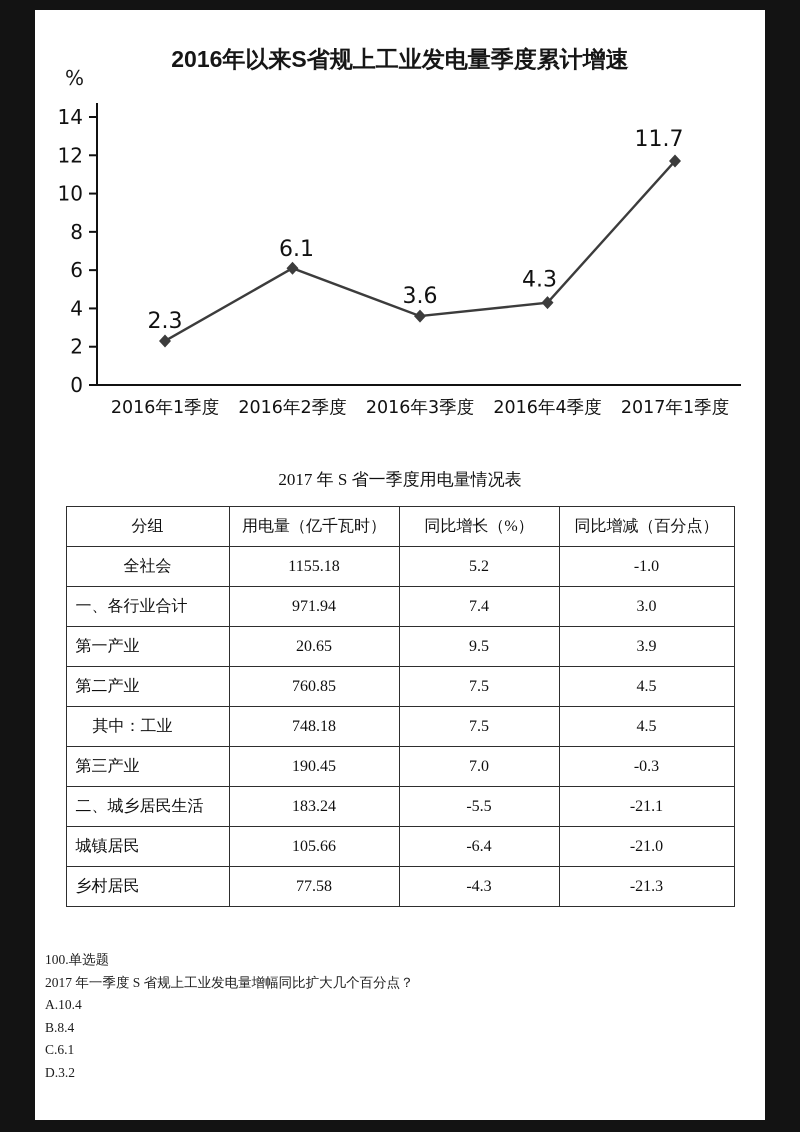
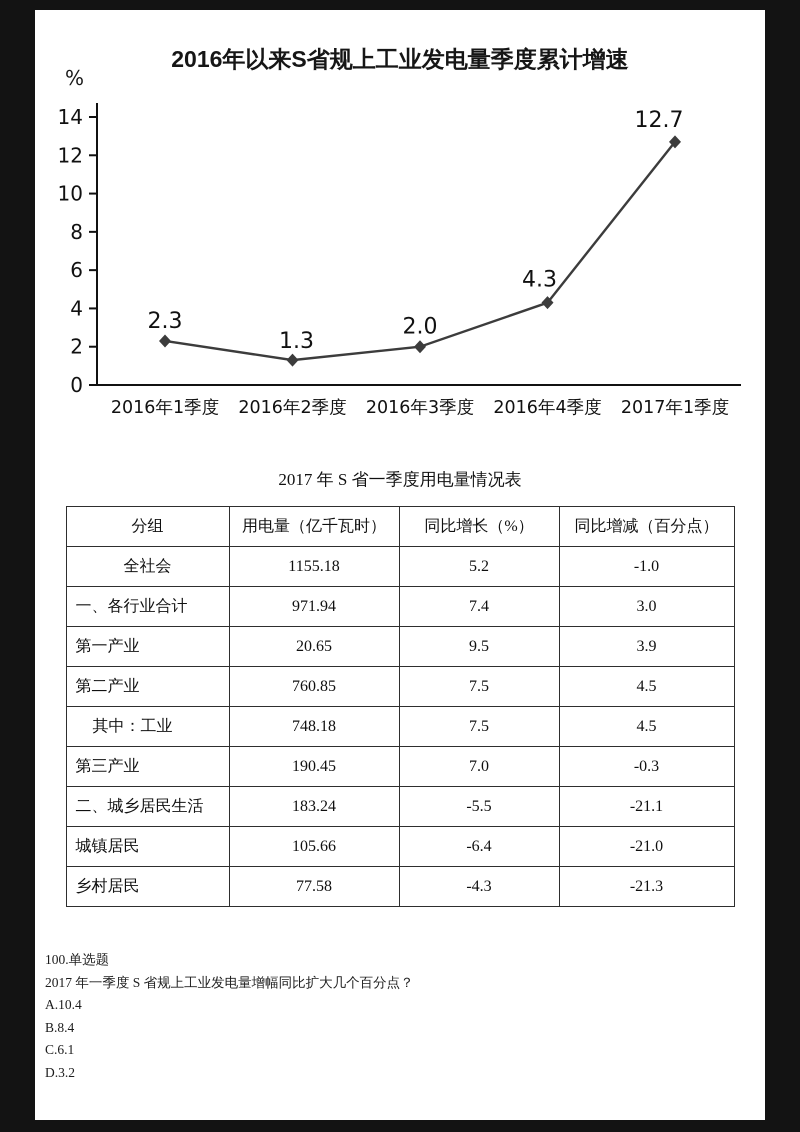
2016年以来S省规上工业发电量季度累计增速/2016年2季度: 6.1 -> 1.3
2016年以来S省规上工业发电量季度累计增速/2016年3季度: 3.6 -> 2.0
2016年以来S省规上工业发电量季度累计增速/2017年1季度: 11.7 -> 12.7
